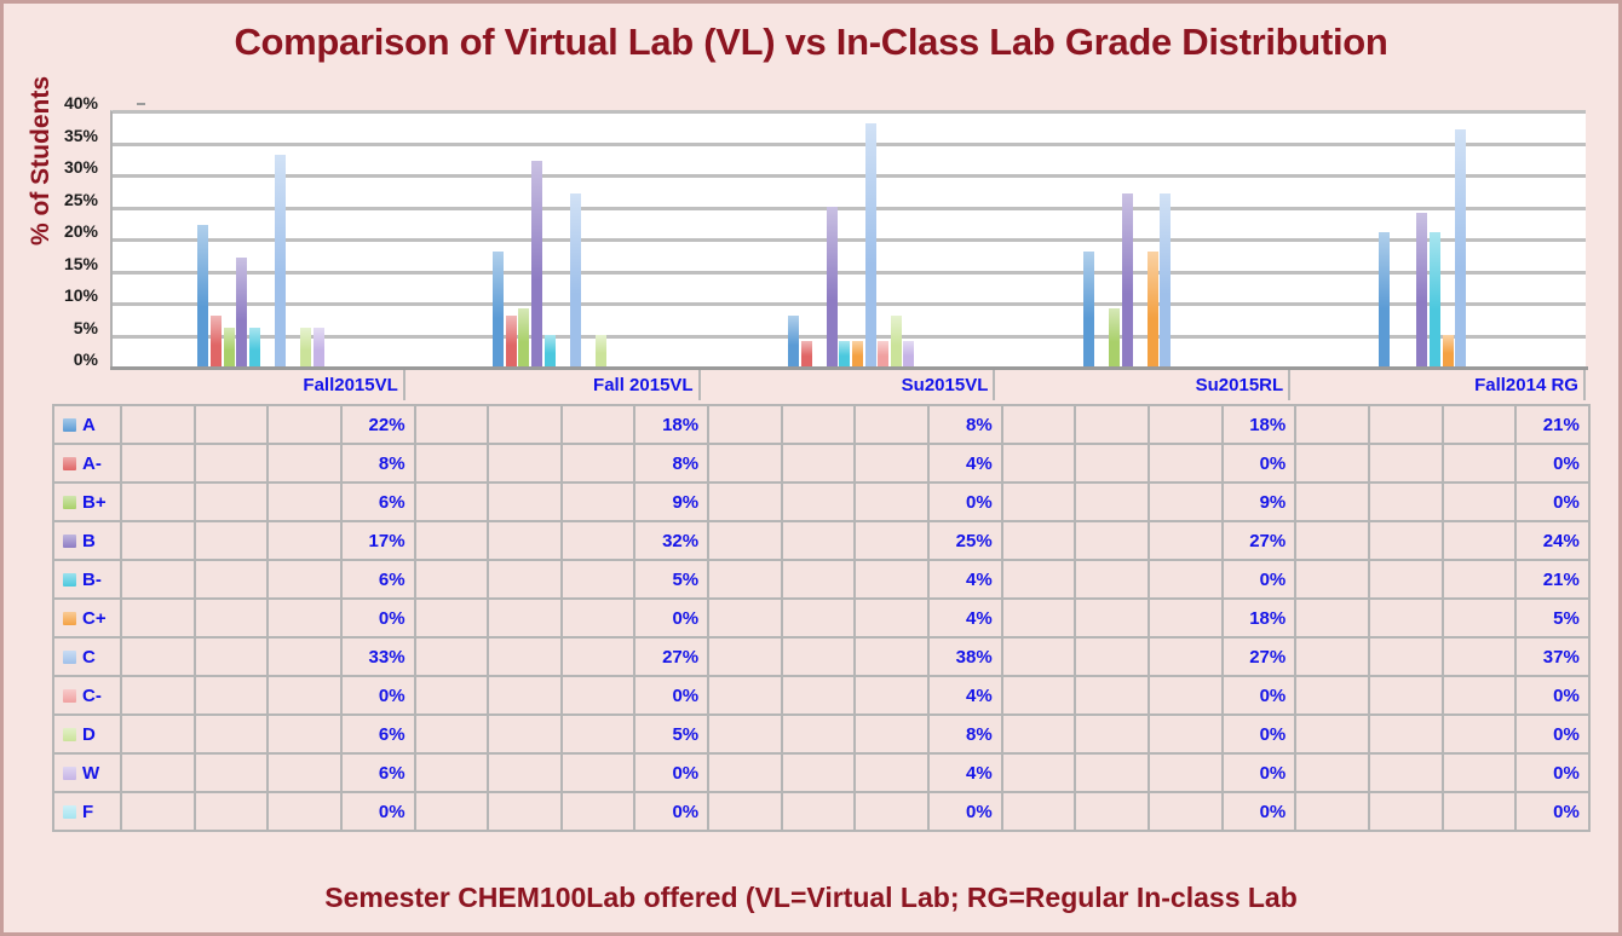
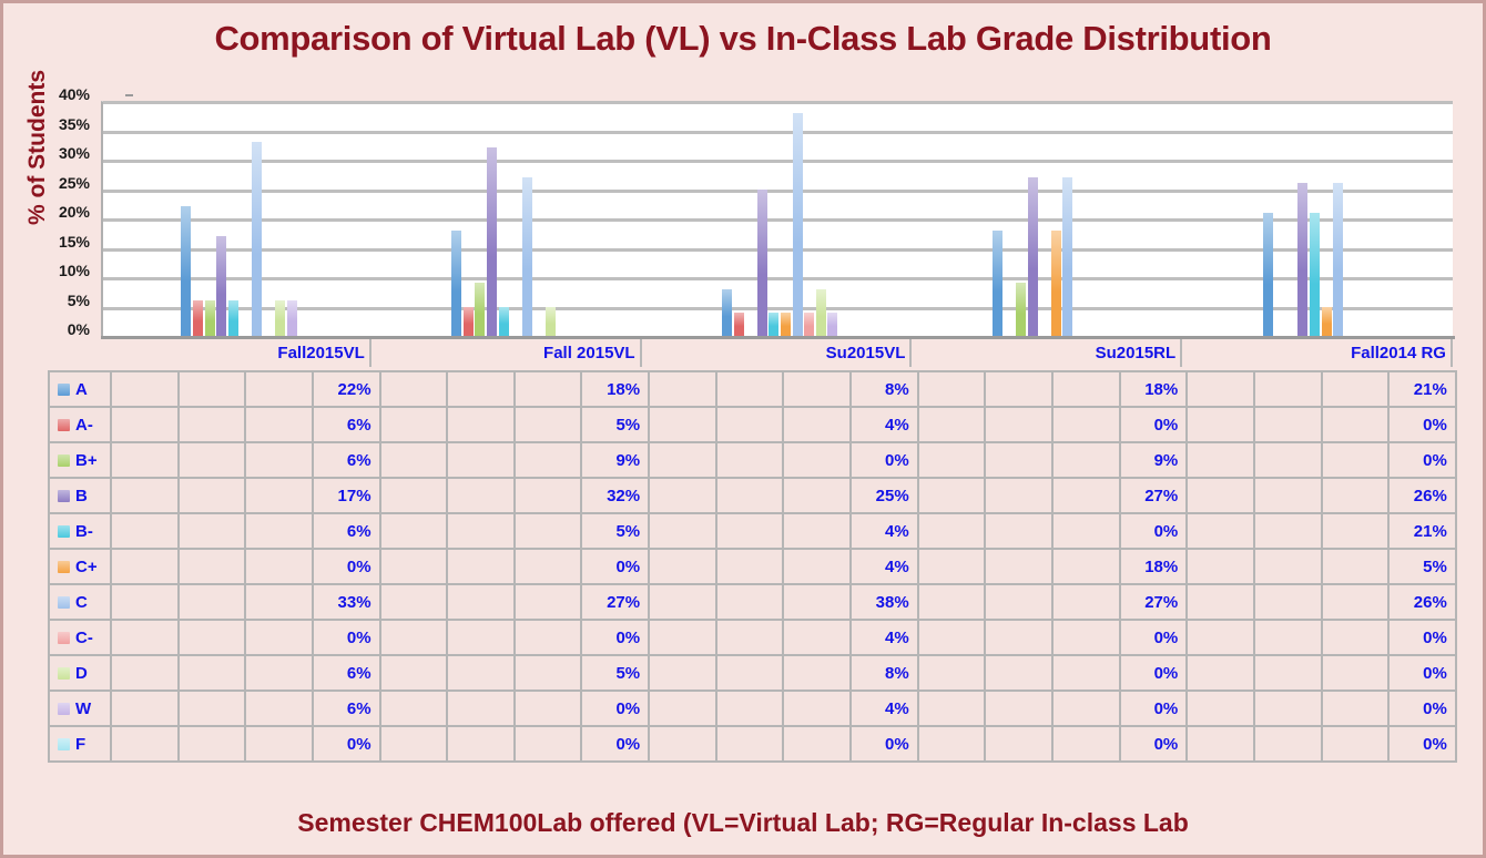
A-/Fall2015VL: 8% -> 6%
A-/Fall 2015VL: 8% -> 5%
B/Fall2014 RG: 24% -> 26%
C/Fall2014 RG: 37% -> 26%
